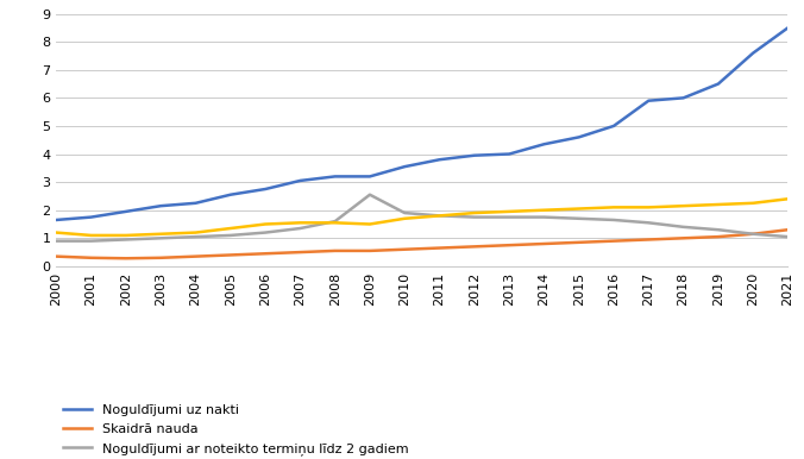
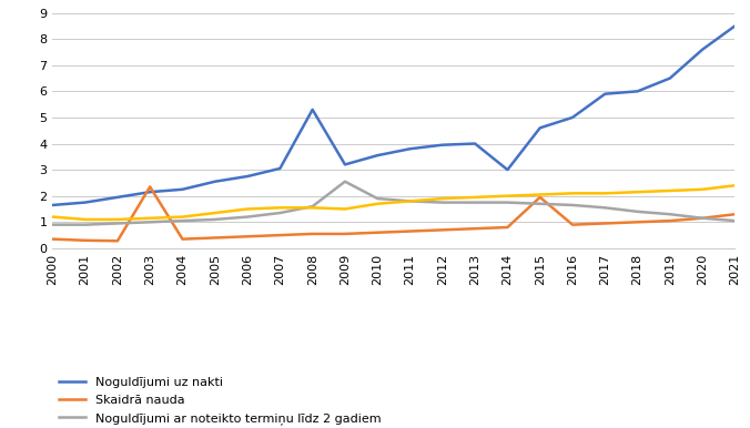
Skaidrā nauda/2003: 0.30 -> 2.35
Noguldījumi uz nakti/2008: 3.20 -> 5.30
Noguldījumi uz nakti/2014: 4.35 -> 3.00
Skaidrā nauda/2015: 0.85 -> 1.95
